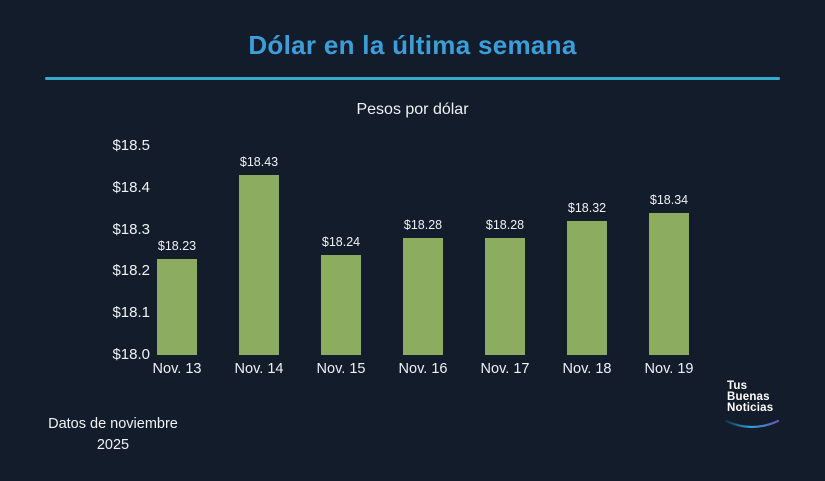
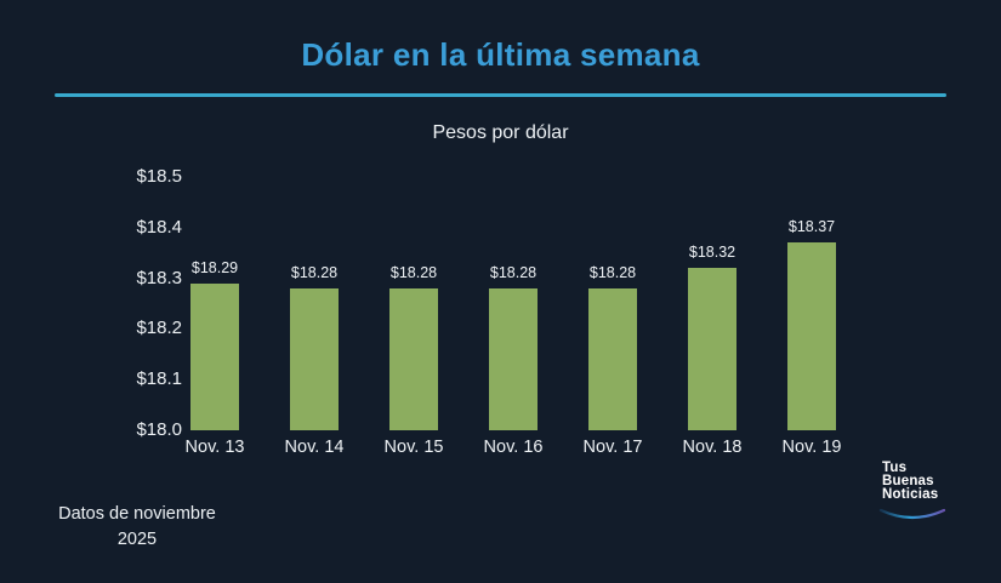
Nov. 13: $18.23 -> $18.29
Nov. 14: $18.43 -> $18.28
Nov. 15: $18.24 -> $18.28
Nov. 19: $18.34 -> $18.37
